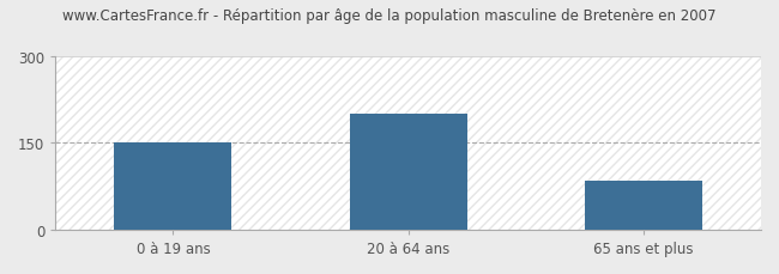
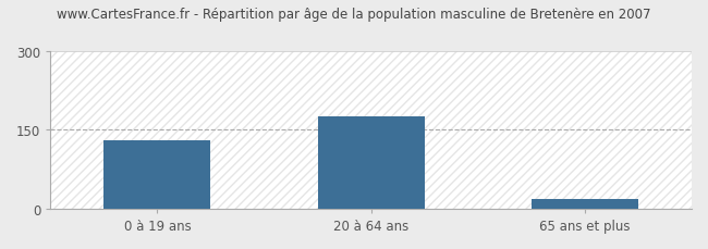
0 à 19 ans: 150 -> 130
20 à 64 ans: 200 -> 175
65 ans et plus: 85 -> 18
